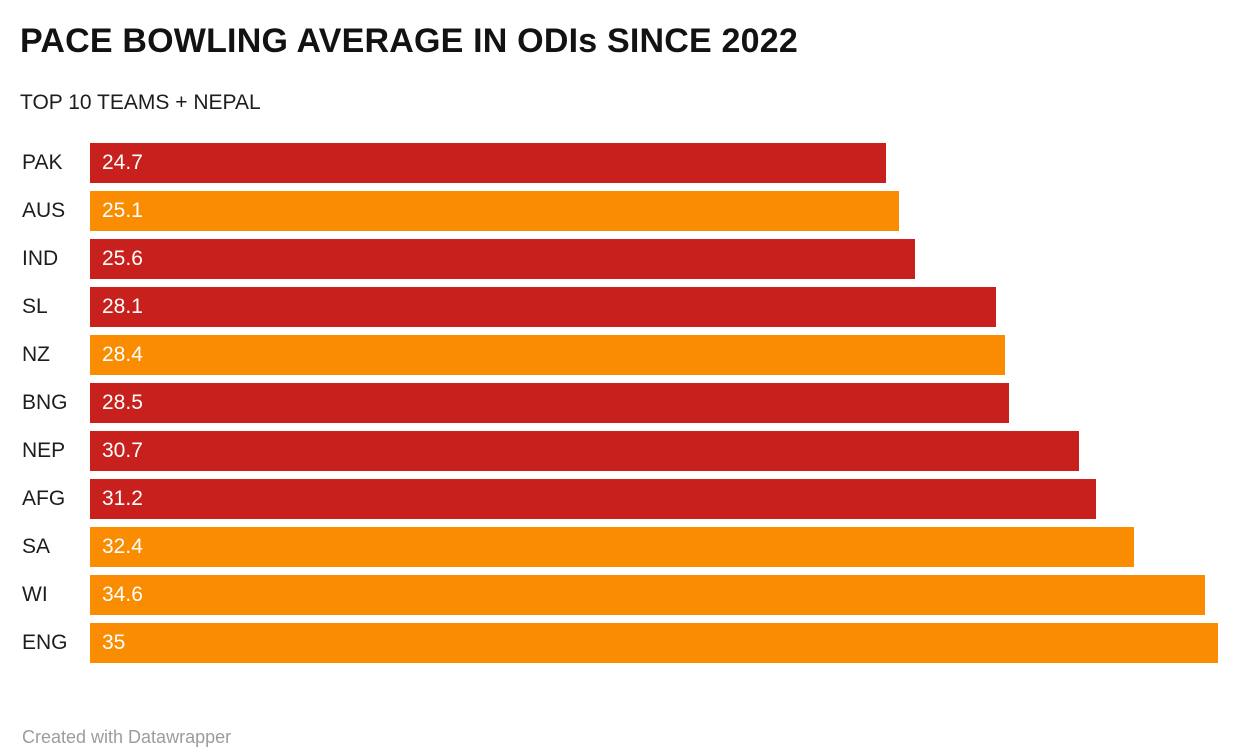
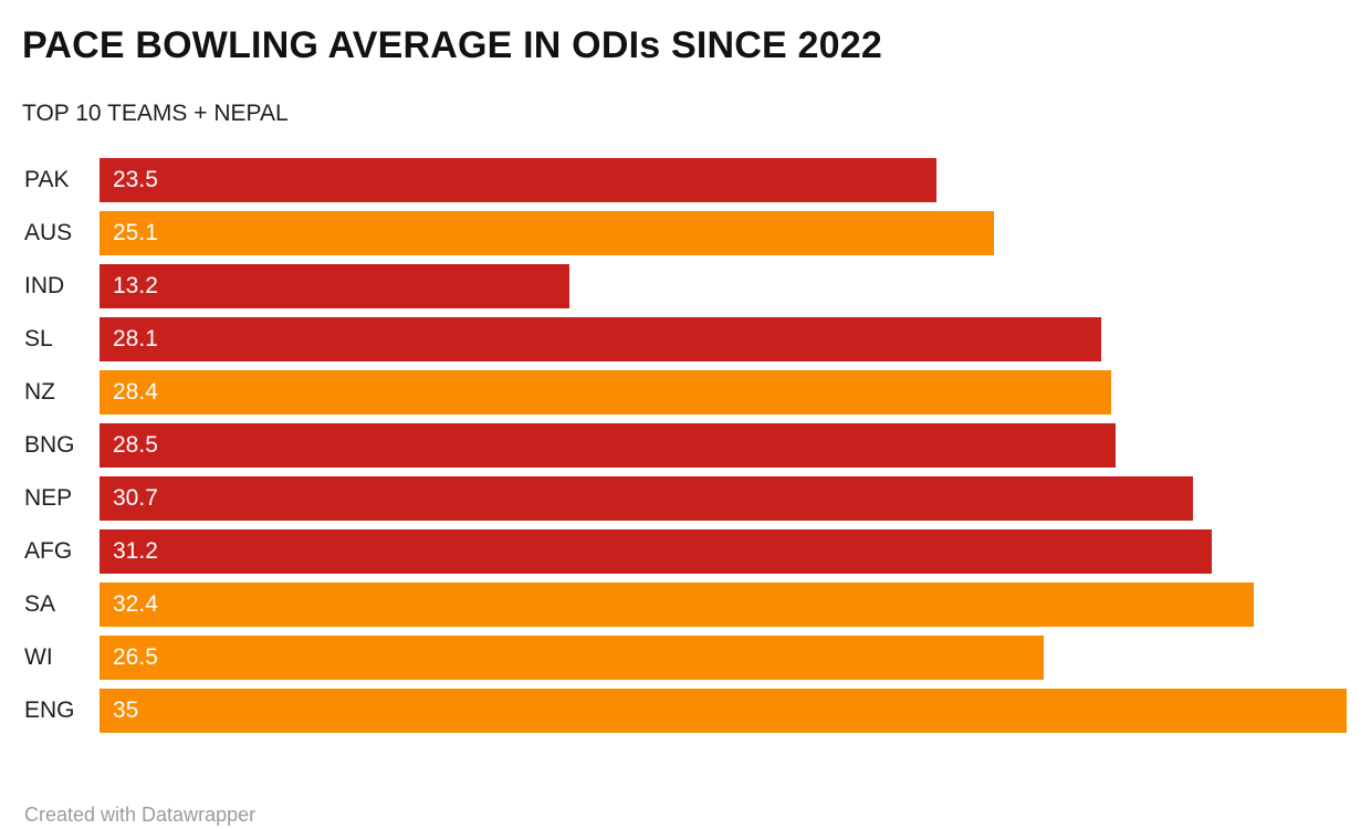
PAK: 24.7 -> 23.5
IND: 25.6 -> 13.2
WI: 34.6 -> 26.5
